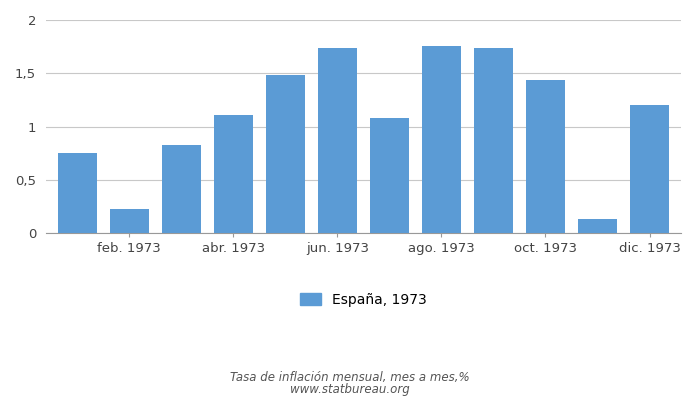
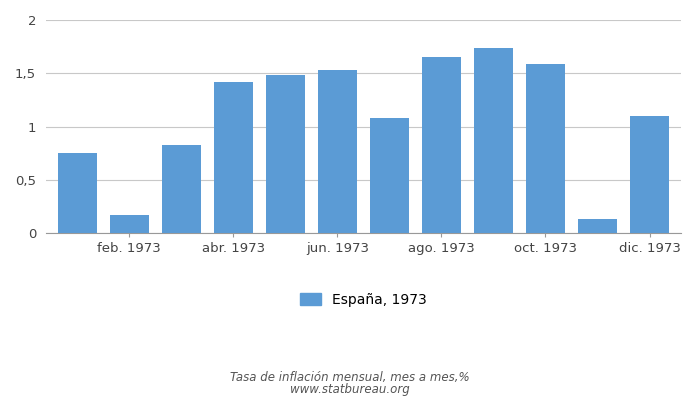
feb. 1973: 0,23 -> 0,17
abr. 1973: 1,11 -> 1,42
jun. 1973: 1,74 -> 1,53
ago. 1973: 1,76 -> 1,65
oct. 1973: 1,44 -> 1,59
dic. 1973: 1,20 -> 1,10
